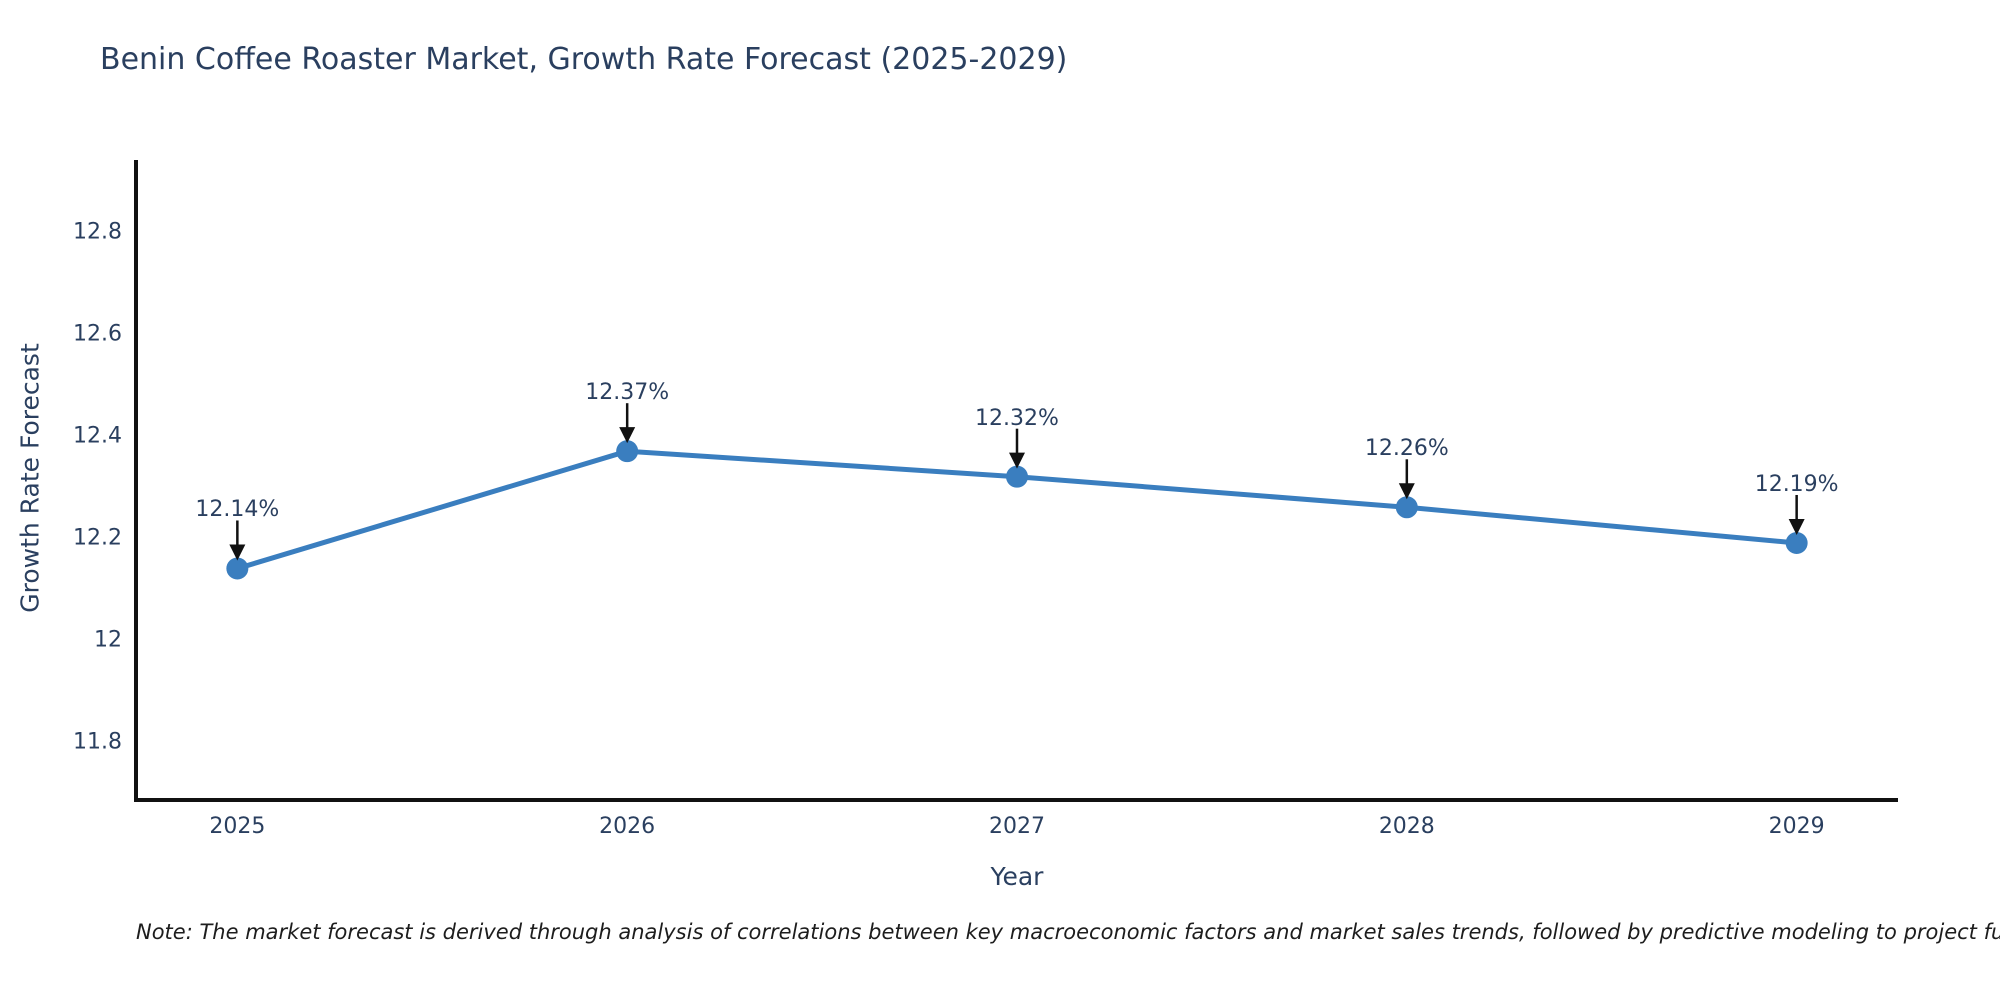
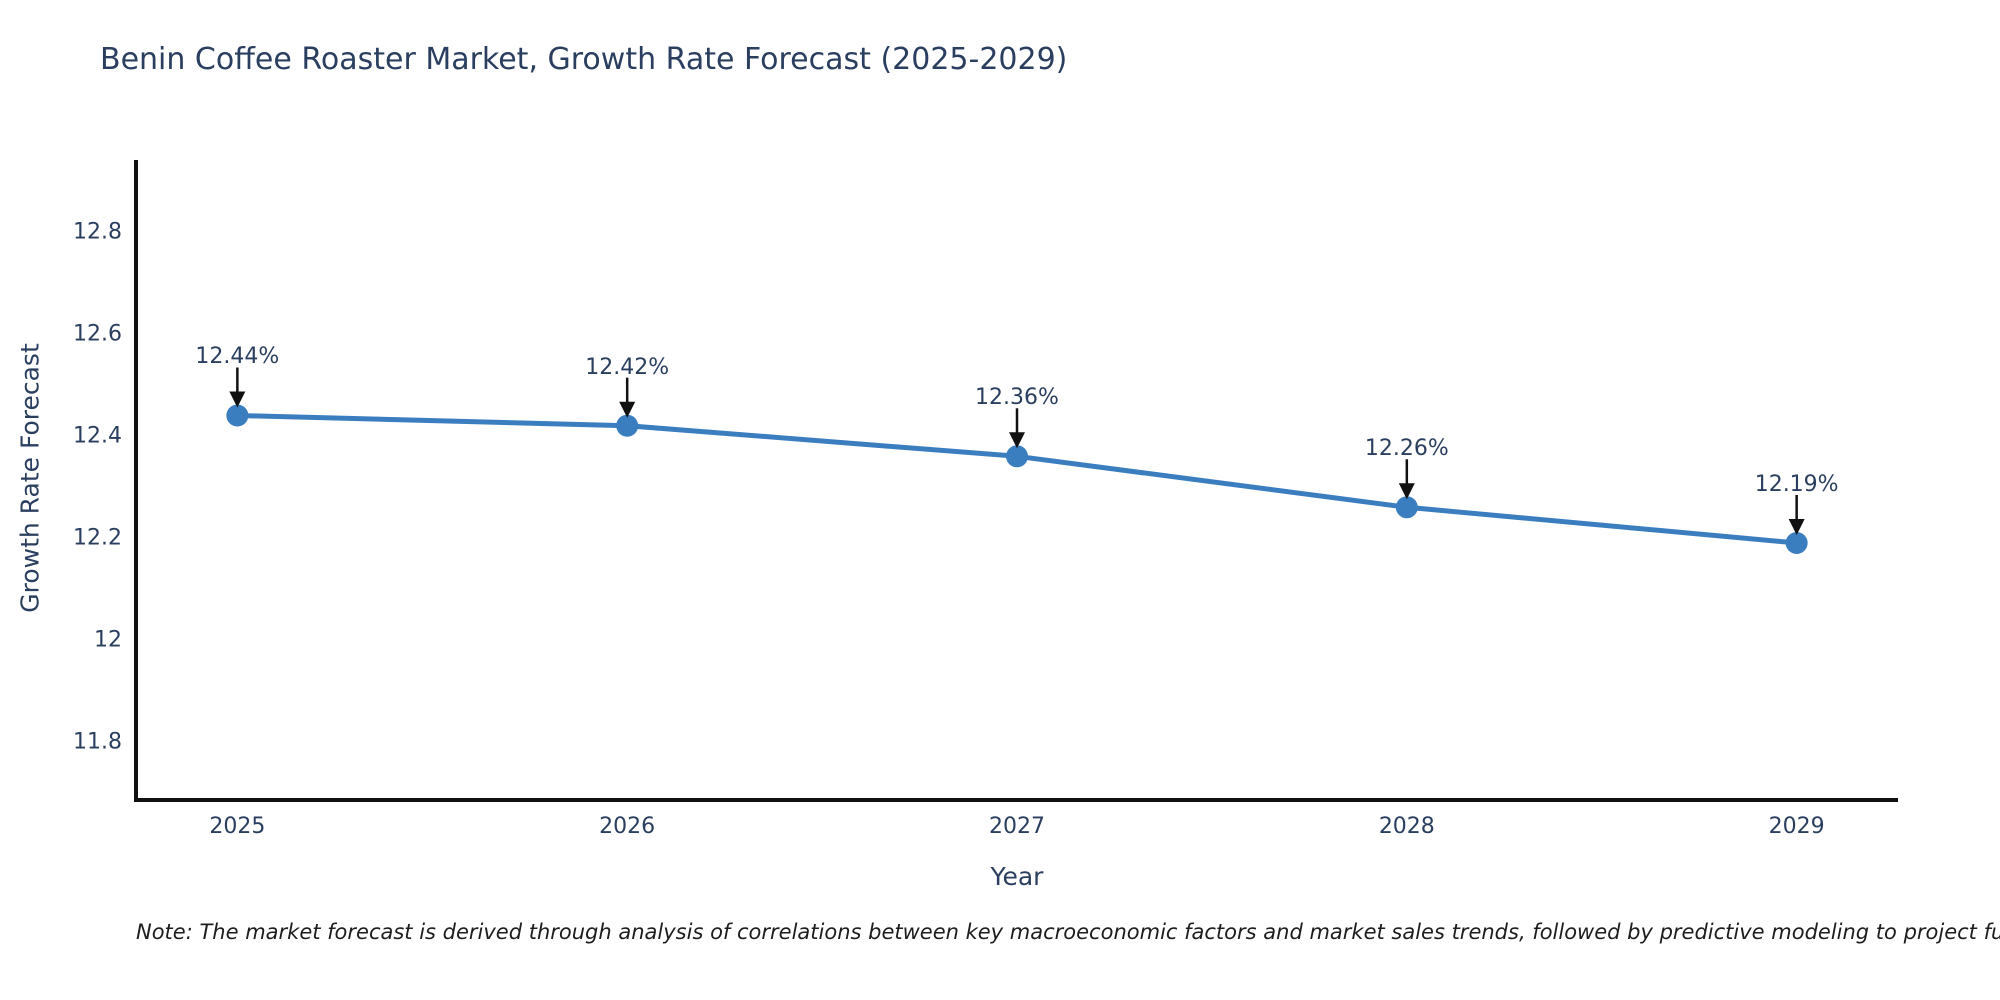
2025: 12.14% -> 12.44%
2026: 12.37% -> 12.42%
2027: 12.32% -> 12.36%
